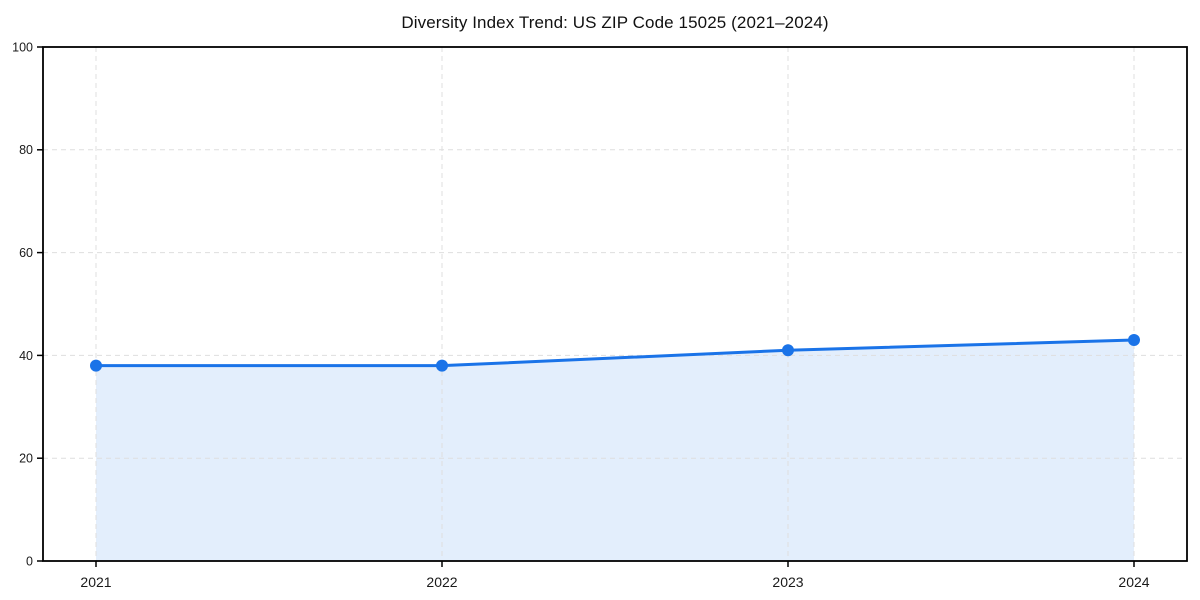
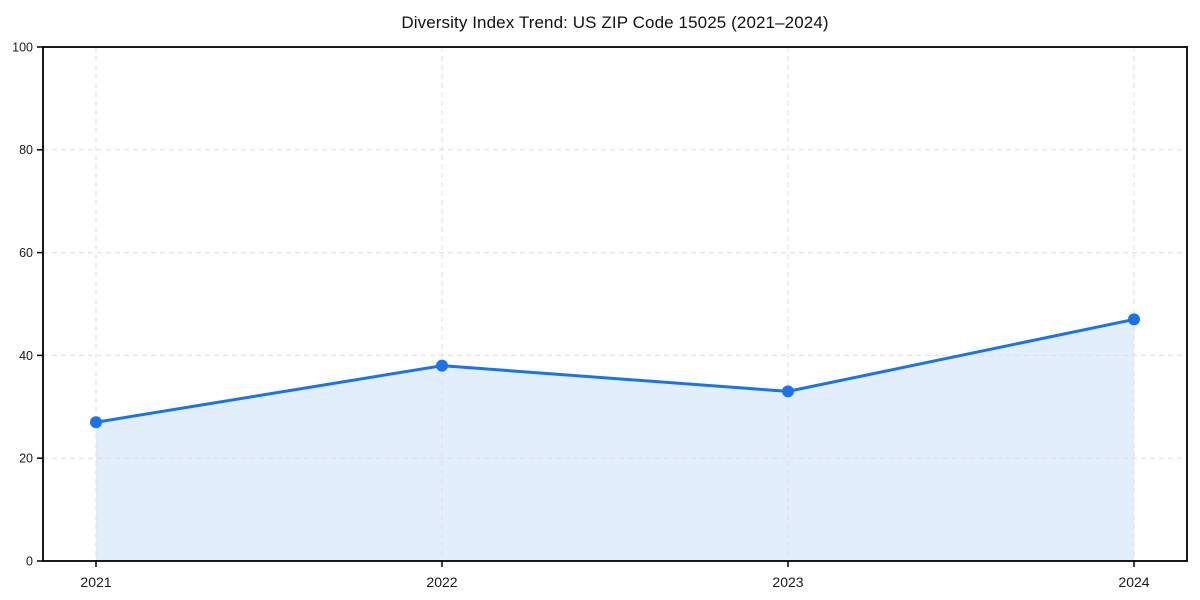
2021: 38 -> 27
2023: 41 -> 33
2024: 43 -> 47
